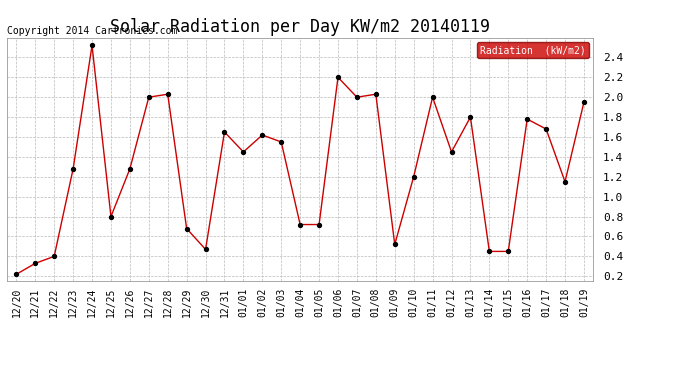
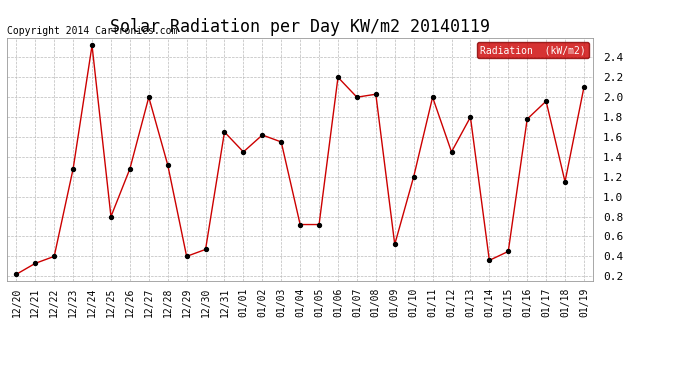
12/28: 2.03 -> 1.32
12/29: 0.68 -> 0.40
01/14: 0.45 -> 0.36
01/17: 1.68 -> 1.96
01/19: 1.95 -> 2.10
